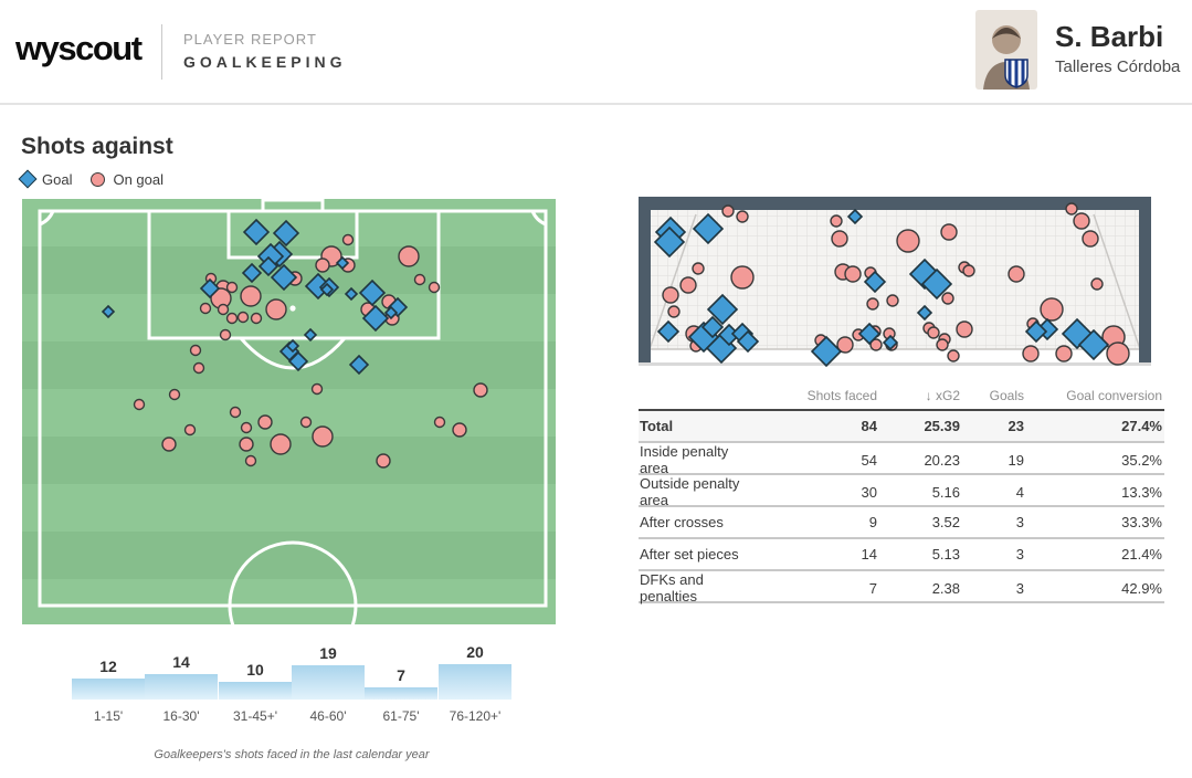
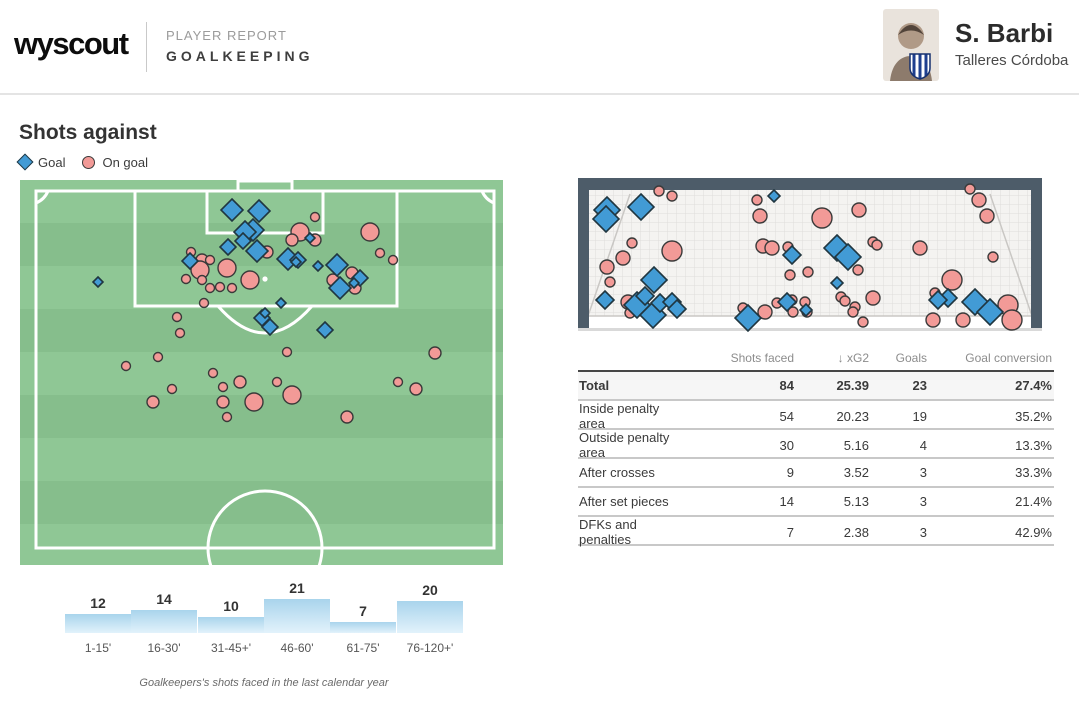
46-60': 19 -> 21
